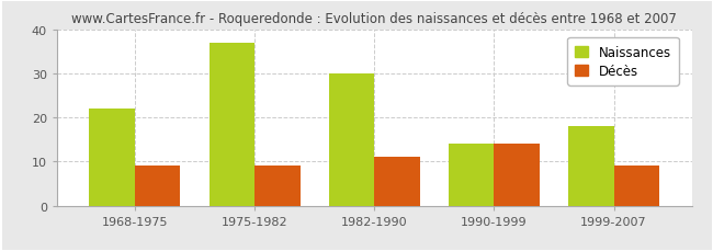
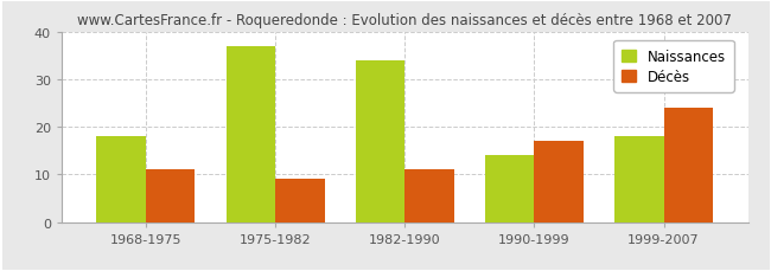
Naissances/1968-1975: 22 -> 18
Décès/1968-1975: 9 -> 11
Naissances/1982-1990: 30 -> 34
Décès/1990-1999: 14 -> 17
Décès/1999-2007: 9 -> 24
